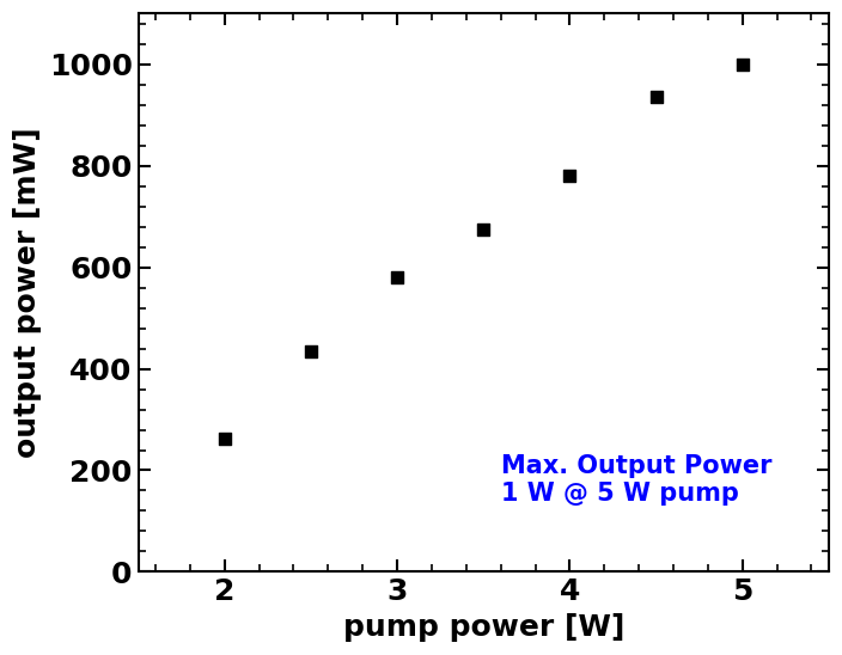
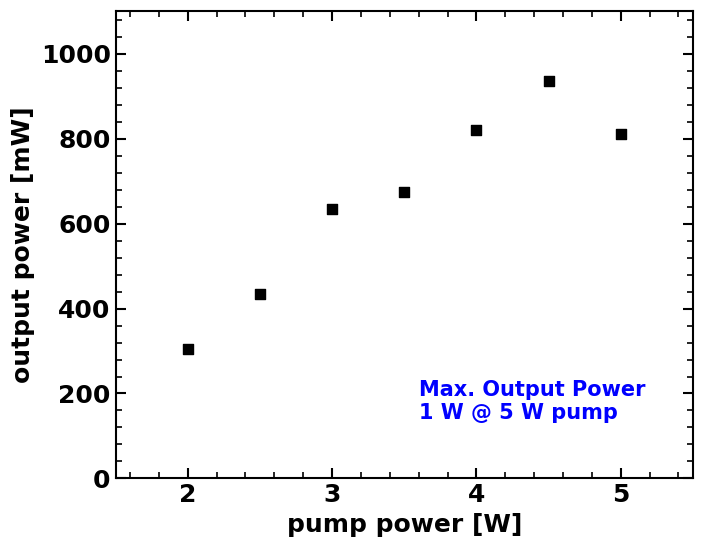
2: 263 -> 305
3: 580 -> 635
4: 780 -> 820
5: 1000 -> 810
